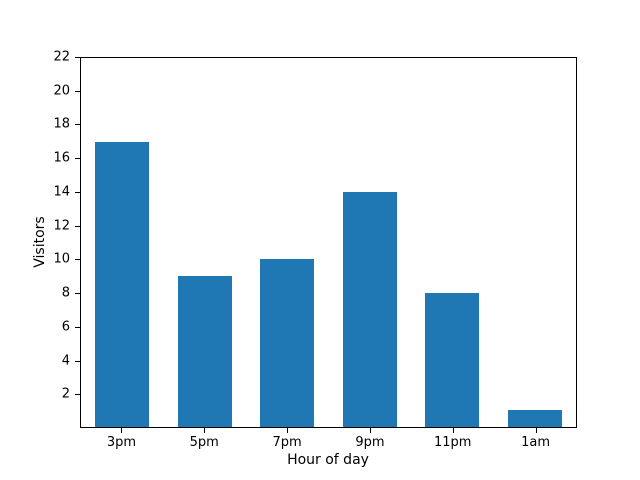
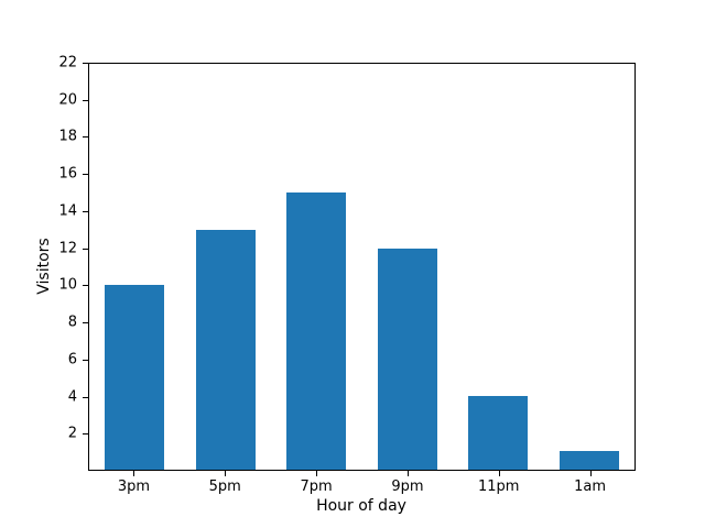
3pm: 17 -> 10
5pm: 9 -> 13
7pm: 10 -> 15
9pm: 14 -> 12
11pm: 8 -> 4
